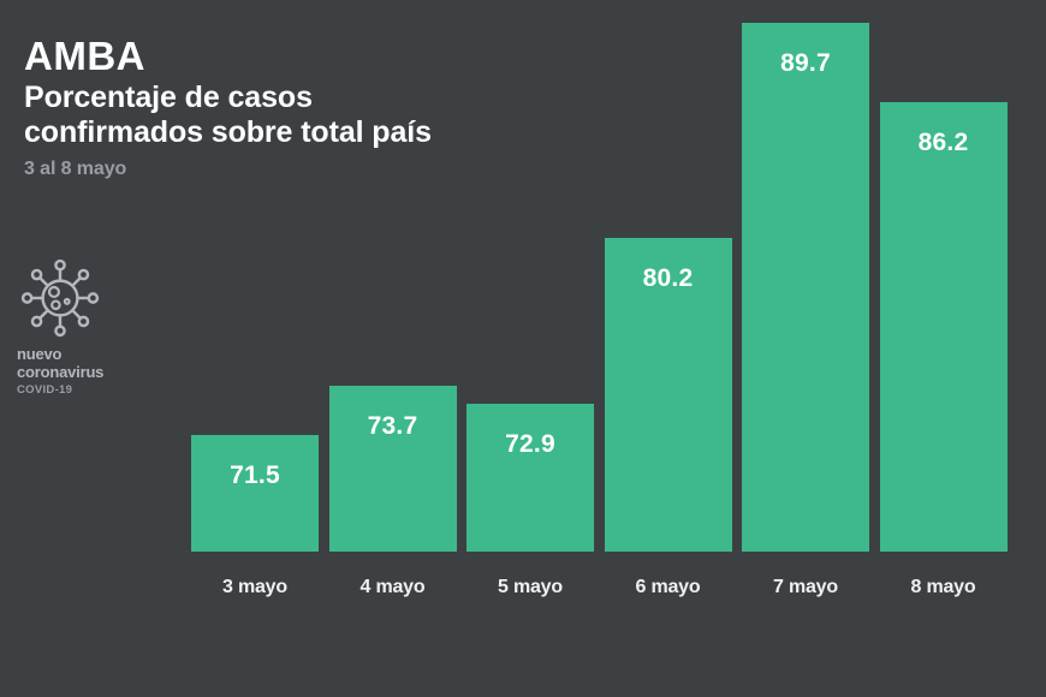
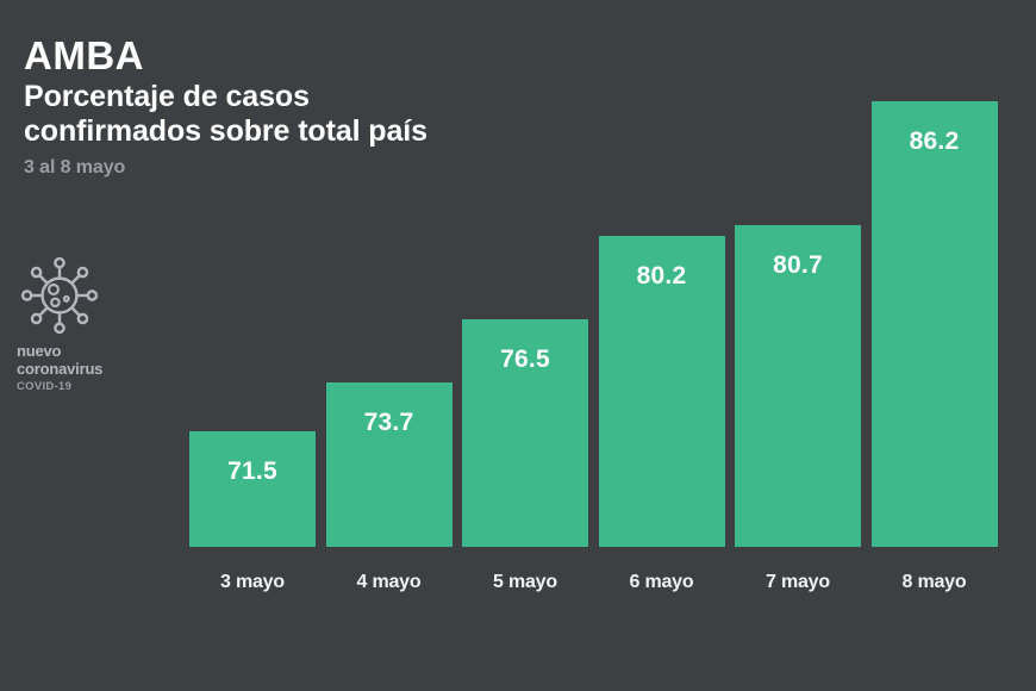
5 mayo: 72.9 -> 76.5
7 mayo: 89.7 -> 80.7
